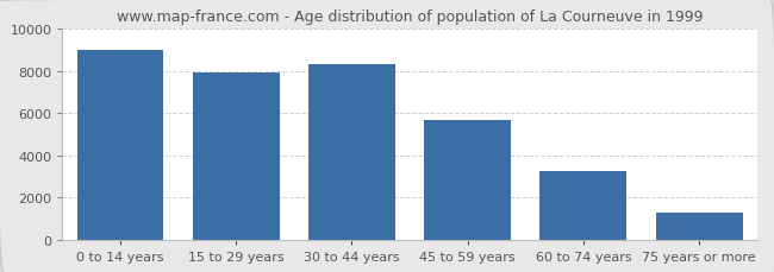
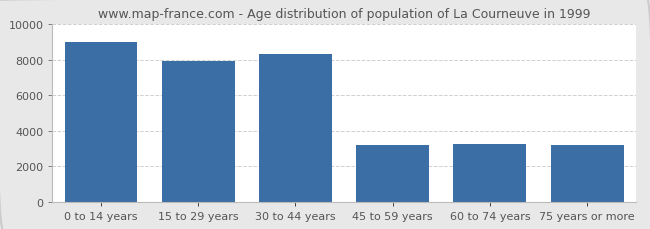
45 to 59 years: 5700 -> 3200
75 years or more: 1200 -> 3200
